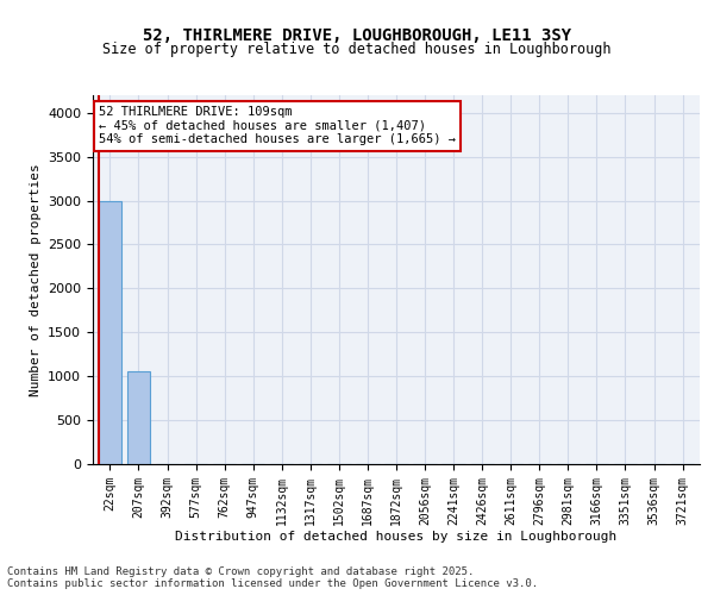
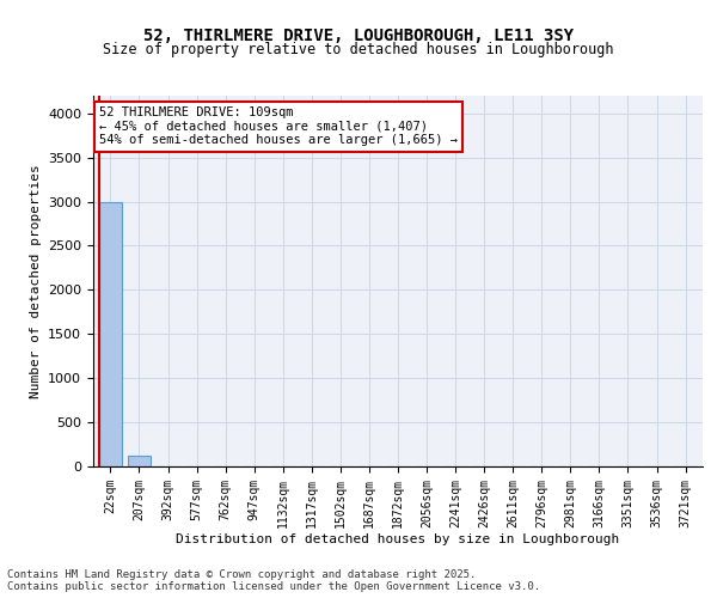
207sqm: 1060 -> 120
